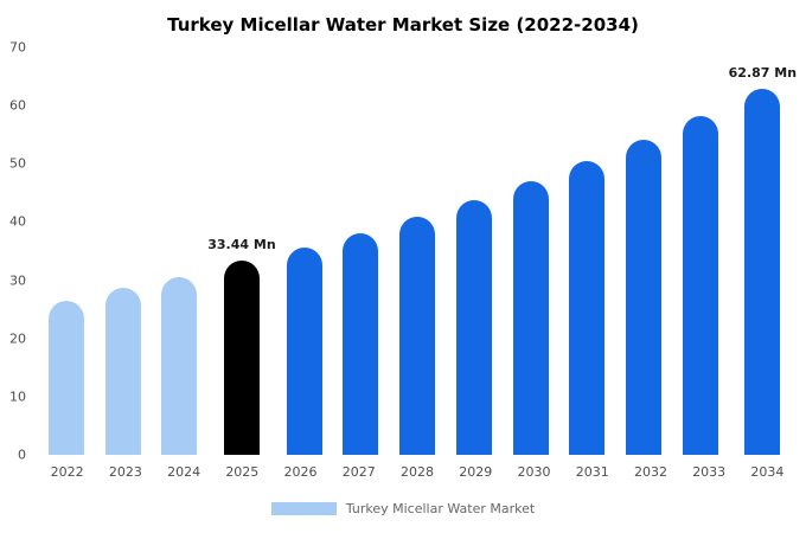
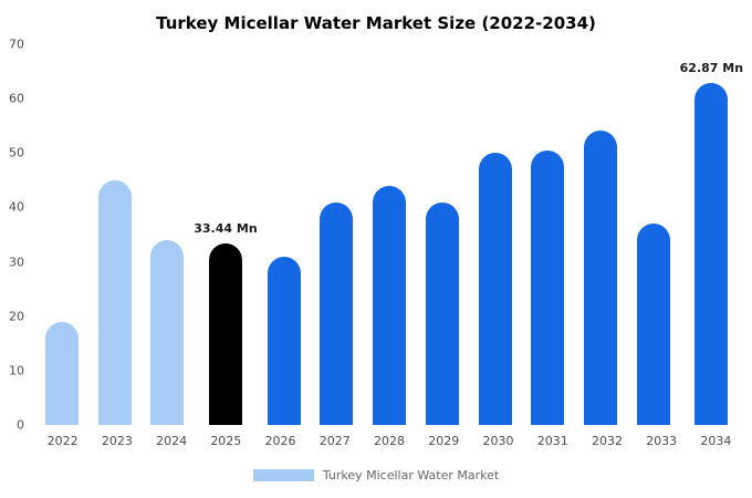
2022: 26 -> 19
2023: 29 -> 45
2024: 30 -> 34
2026: 36 -> 31
2027: 38 -> 41
2028: 41 -> 44
2029: 44 -> 41
2030: 47 -> 50
2033: 58 -> 37
